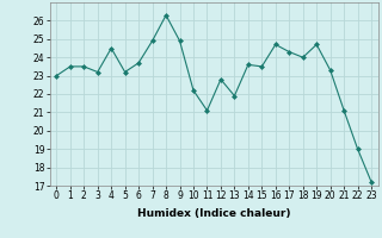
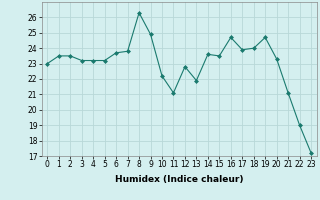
4: 24.5 -> 23.2
7: 24.9 -> 23.8
17: 24.3 -> 23.9
